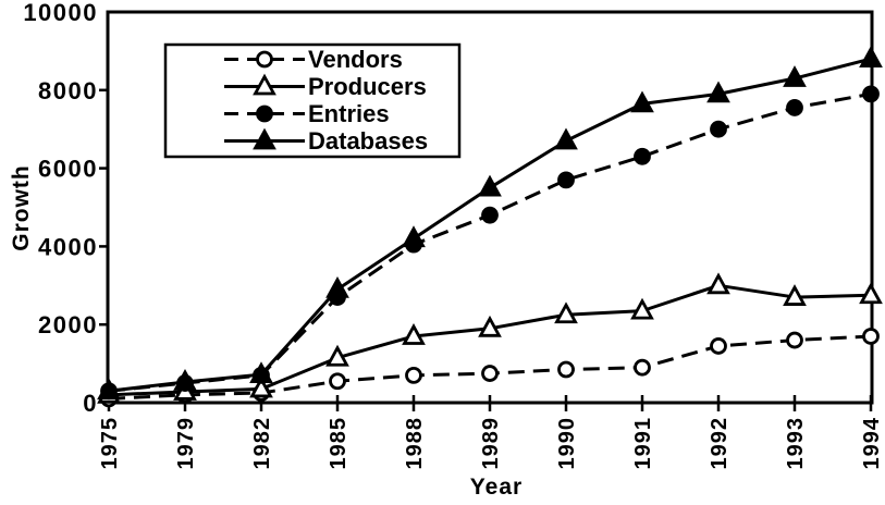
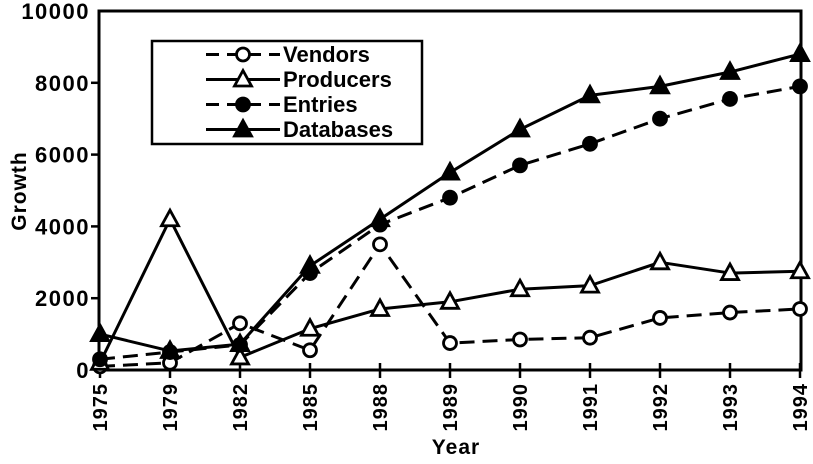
Databases/1975: 300 -> 1000
Producers/1979: 300 -> 4200
Vendors/1982: 200 -> 1300
Vendors/1988: 700 -> 3500
